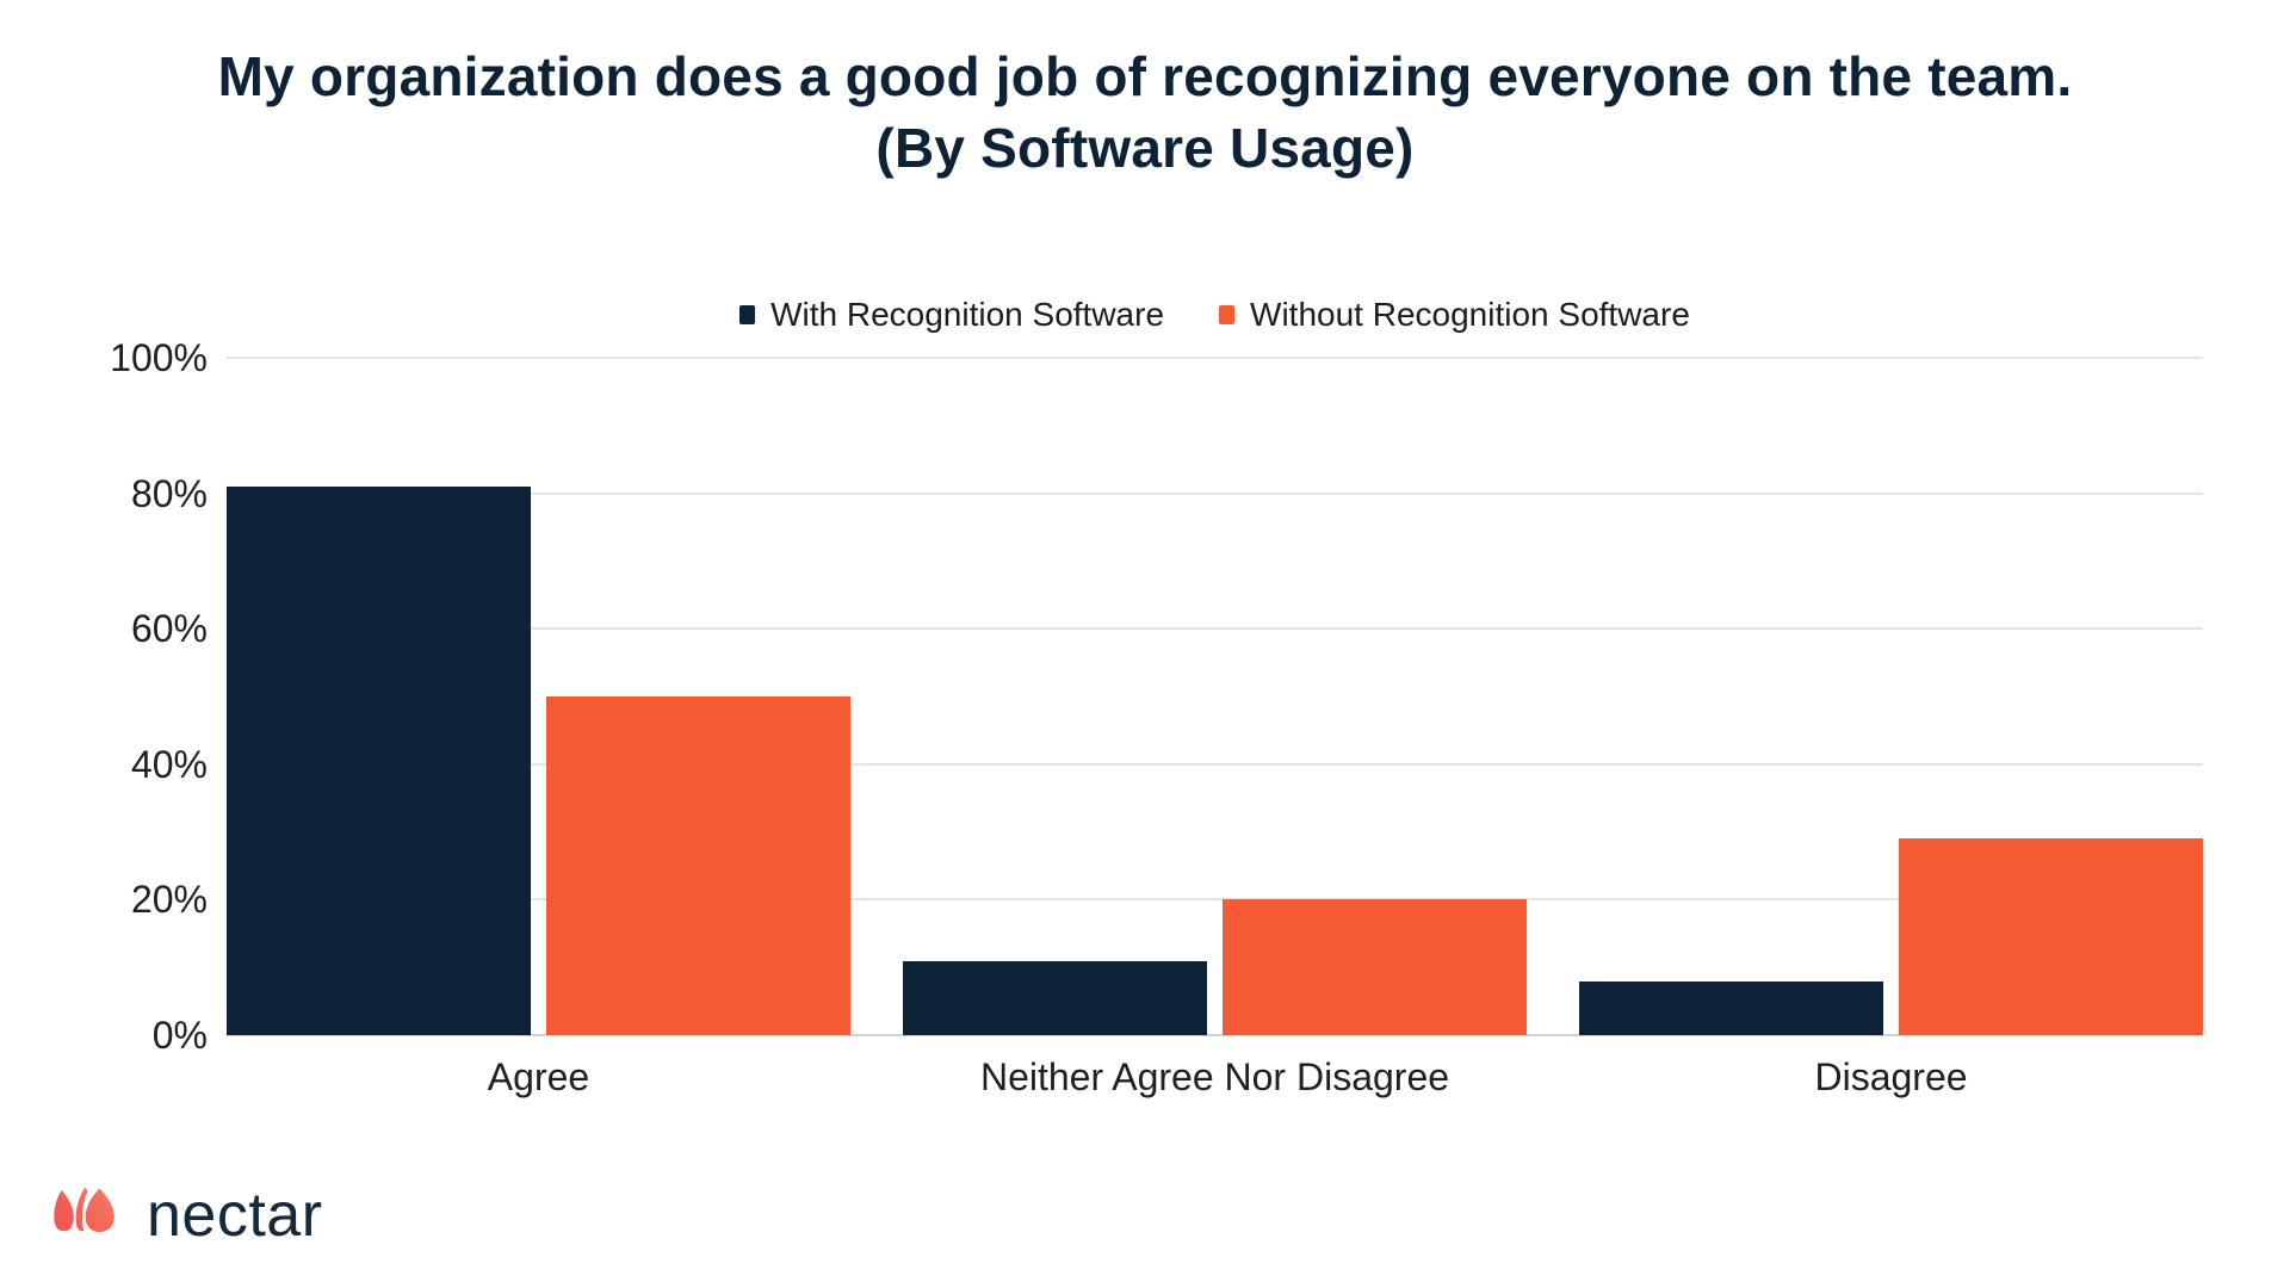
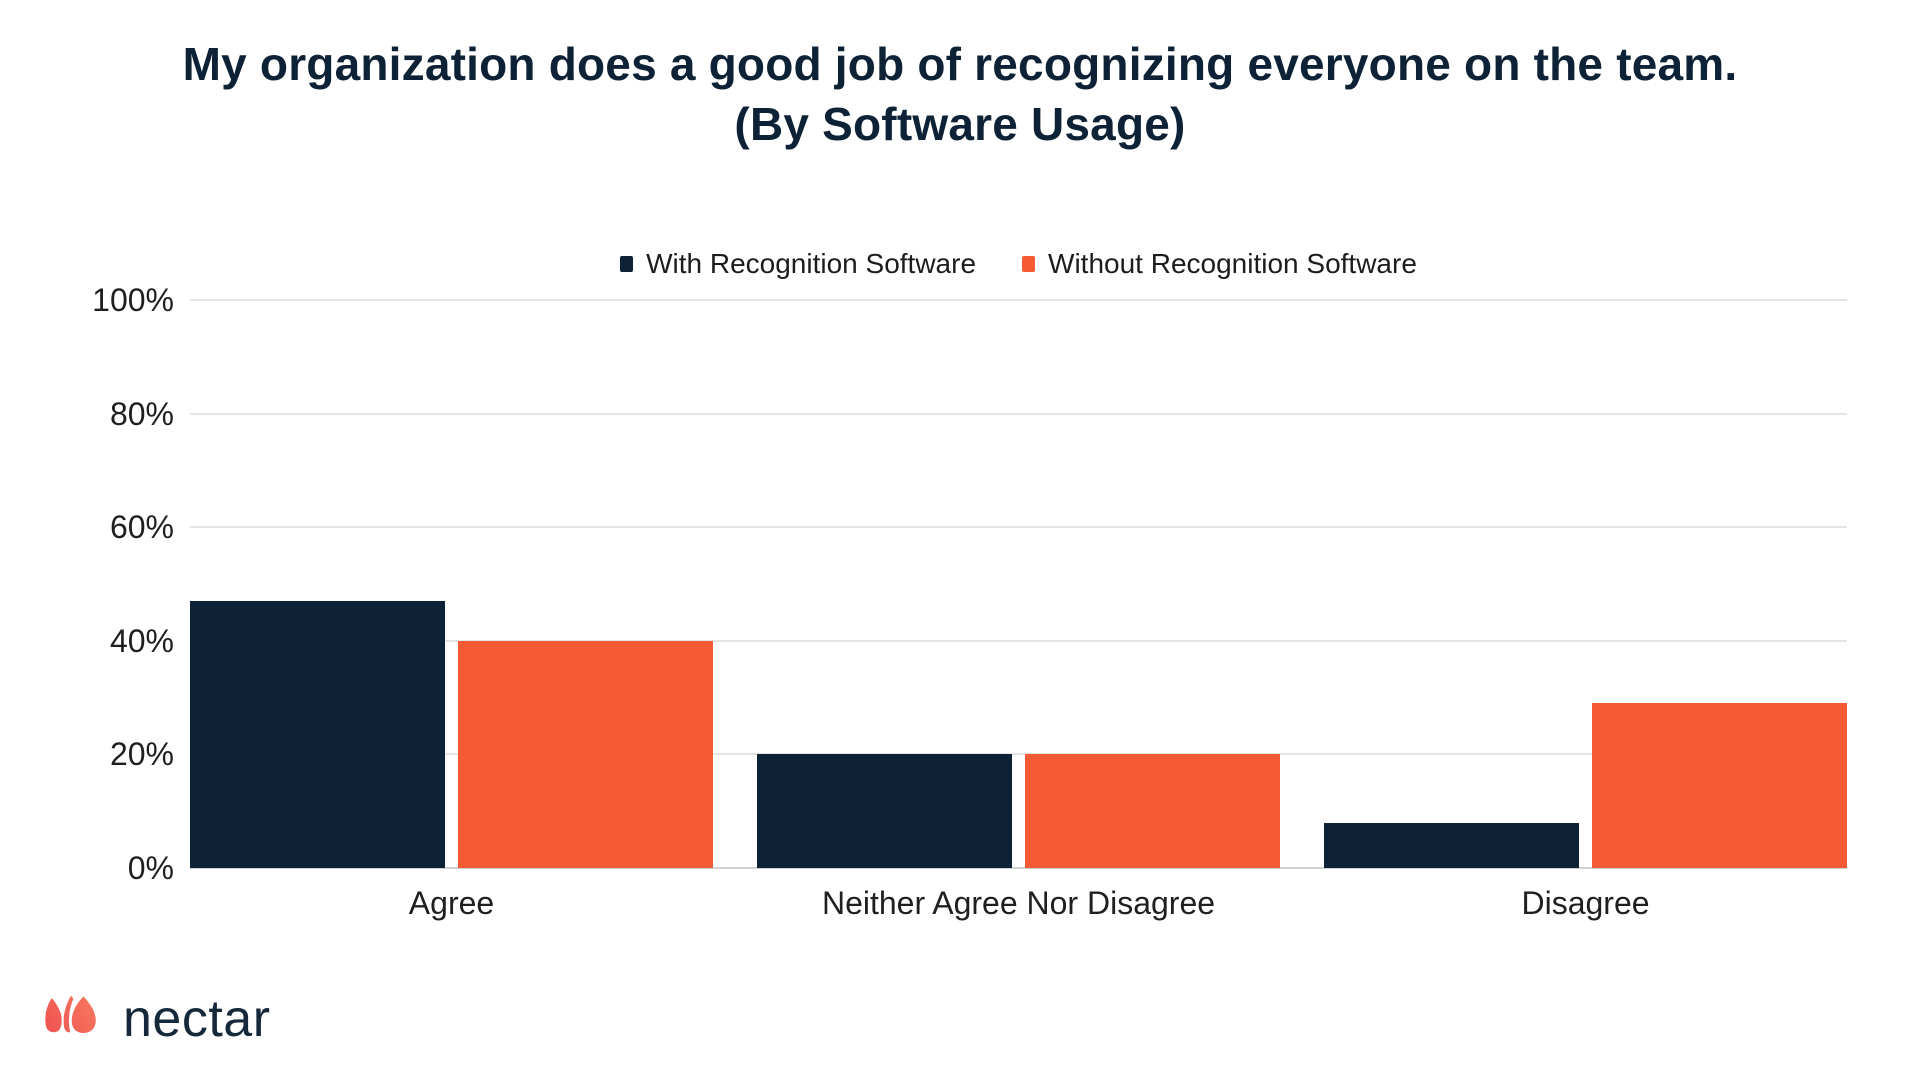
With Recognition Software/Agree: 81% -> 47%
Without Recognition Software/Agree: 50% -> 40%
With Recognition Software/Neither Agree Nor Disagree: 11% -> 20%
